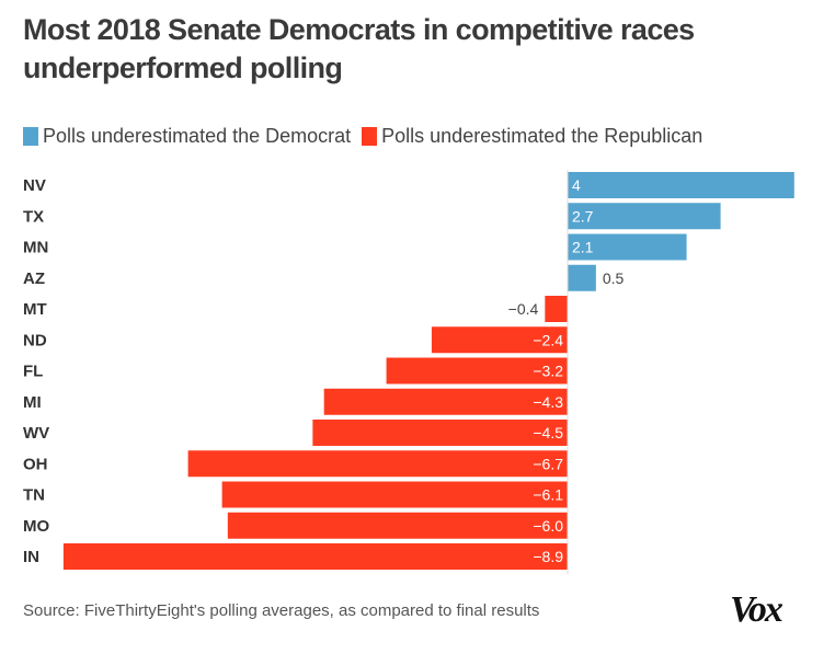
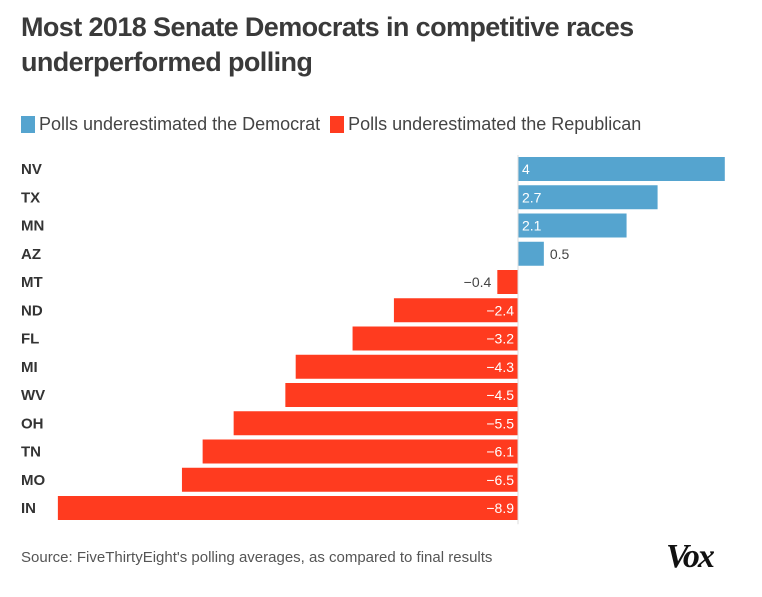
OH: −6.7 -> −5.5
MO: −6.0 -> −6.5
